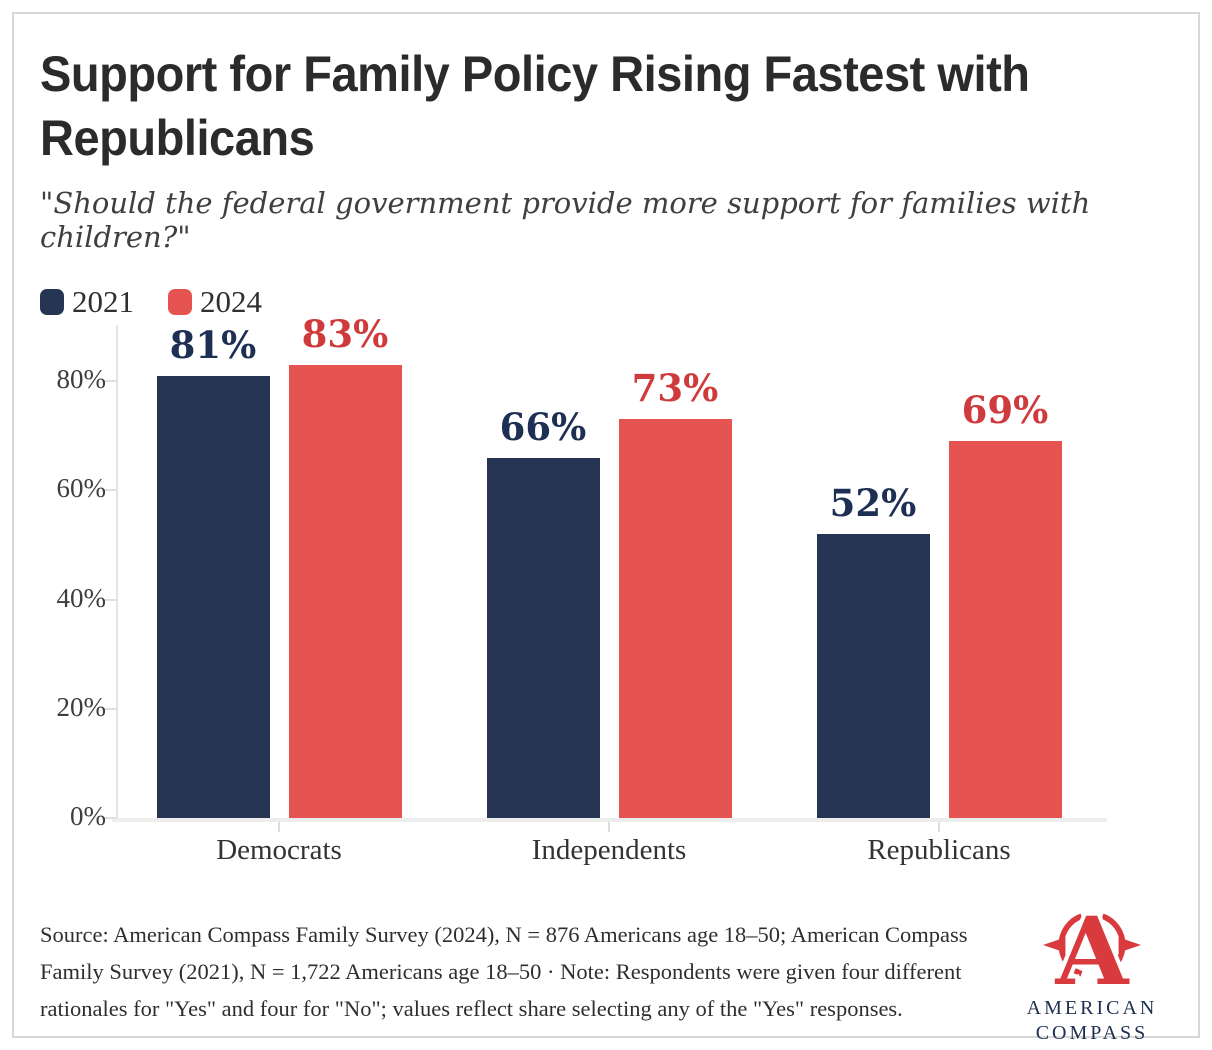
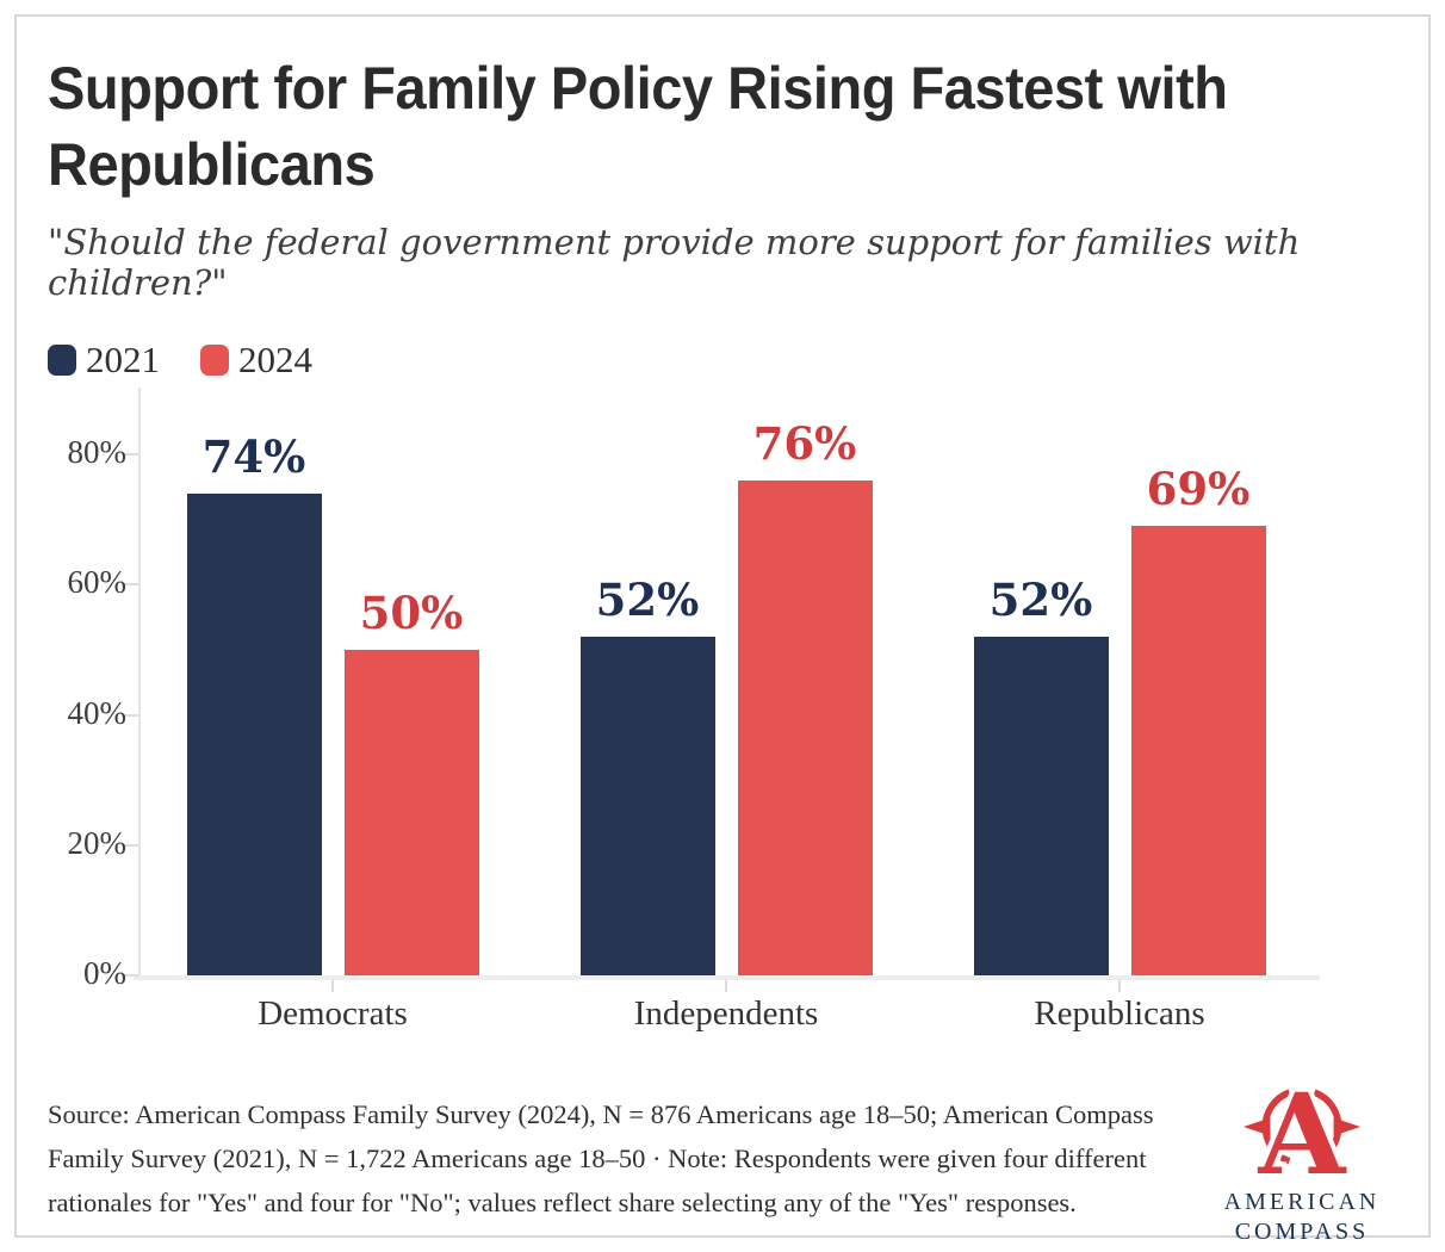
2021/Democrats: 81% -> 74%
2024/Democrats: 83% -> 50%
2021/Independents: 66% -> 52%
2024/Independents: 73% -> 76%
